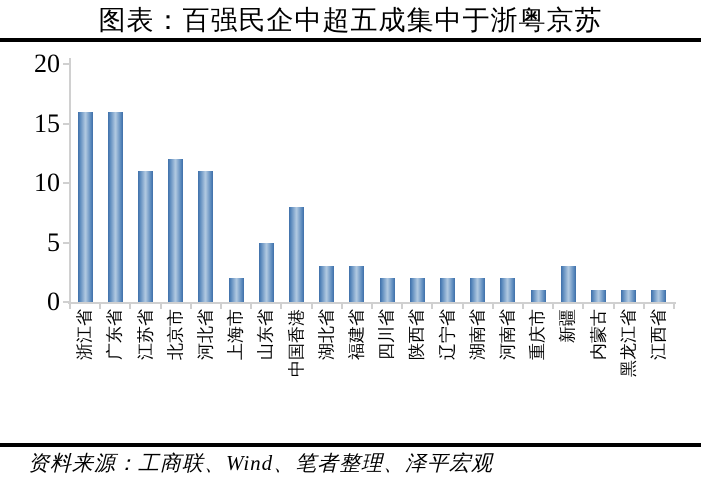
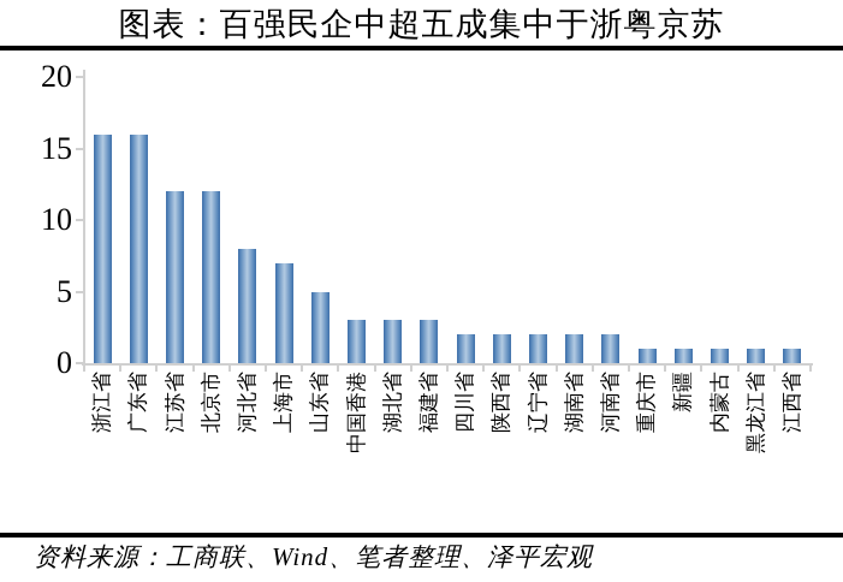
江苏省: 11 -> 12
河北省: 11 -> 8
上海市: 2 -> 7
中国香港: 8 -> 3
新疆: 3 -> 1
